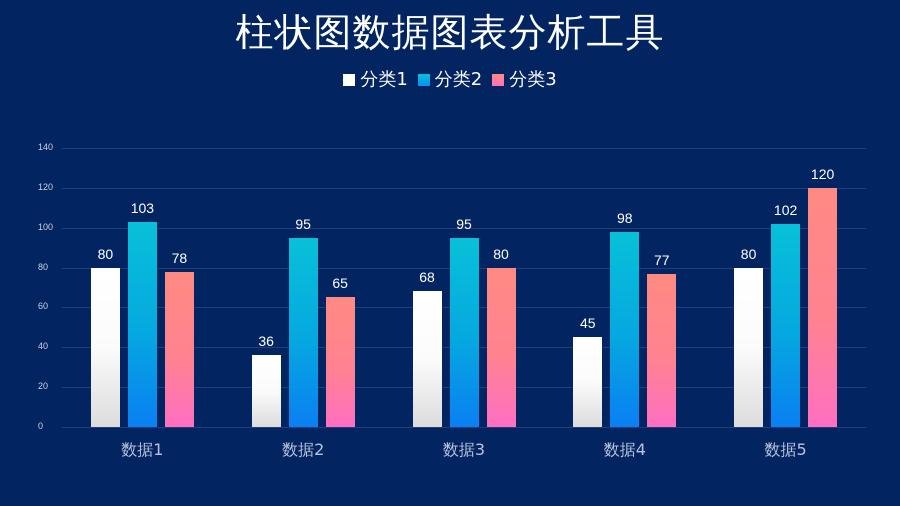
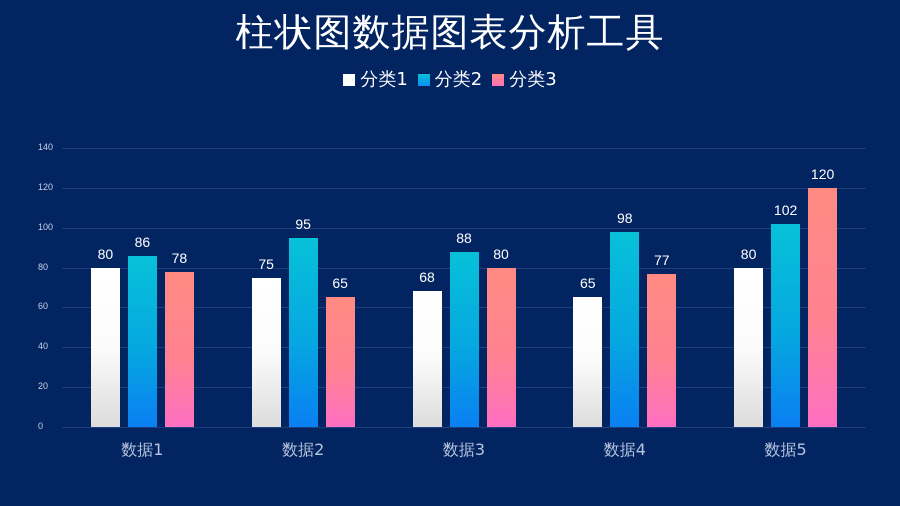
分类2/数据1: 103 -> 86
分类1/数据2: 36 -> 75
分类2/数据3: 95 -> 88
分类1/数据4: 45 -> 65
